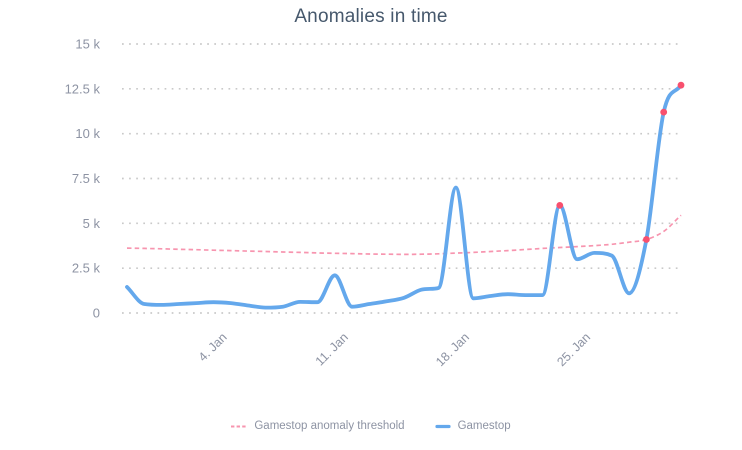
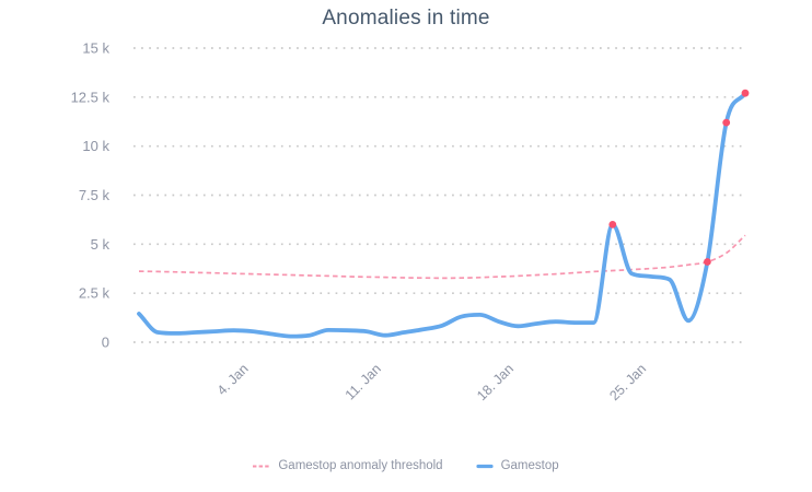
Gamestop/11. Jan: 2.1k -> 0.6k
Gamestop/18. Jan: 7.0k -> 1.0k
Gamestop/25. Jan: 3.0k -> 3.5k
